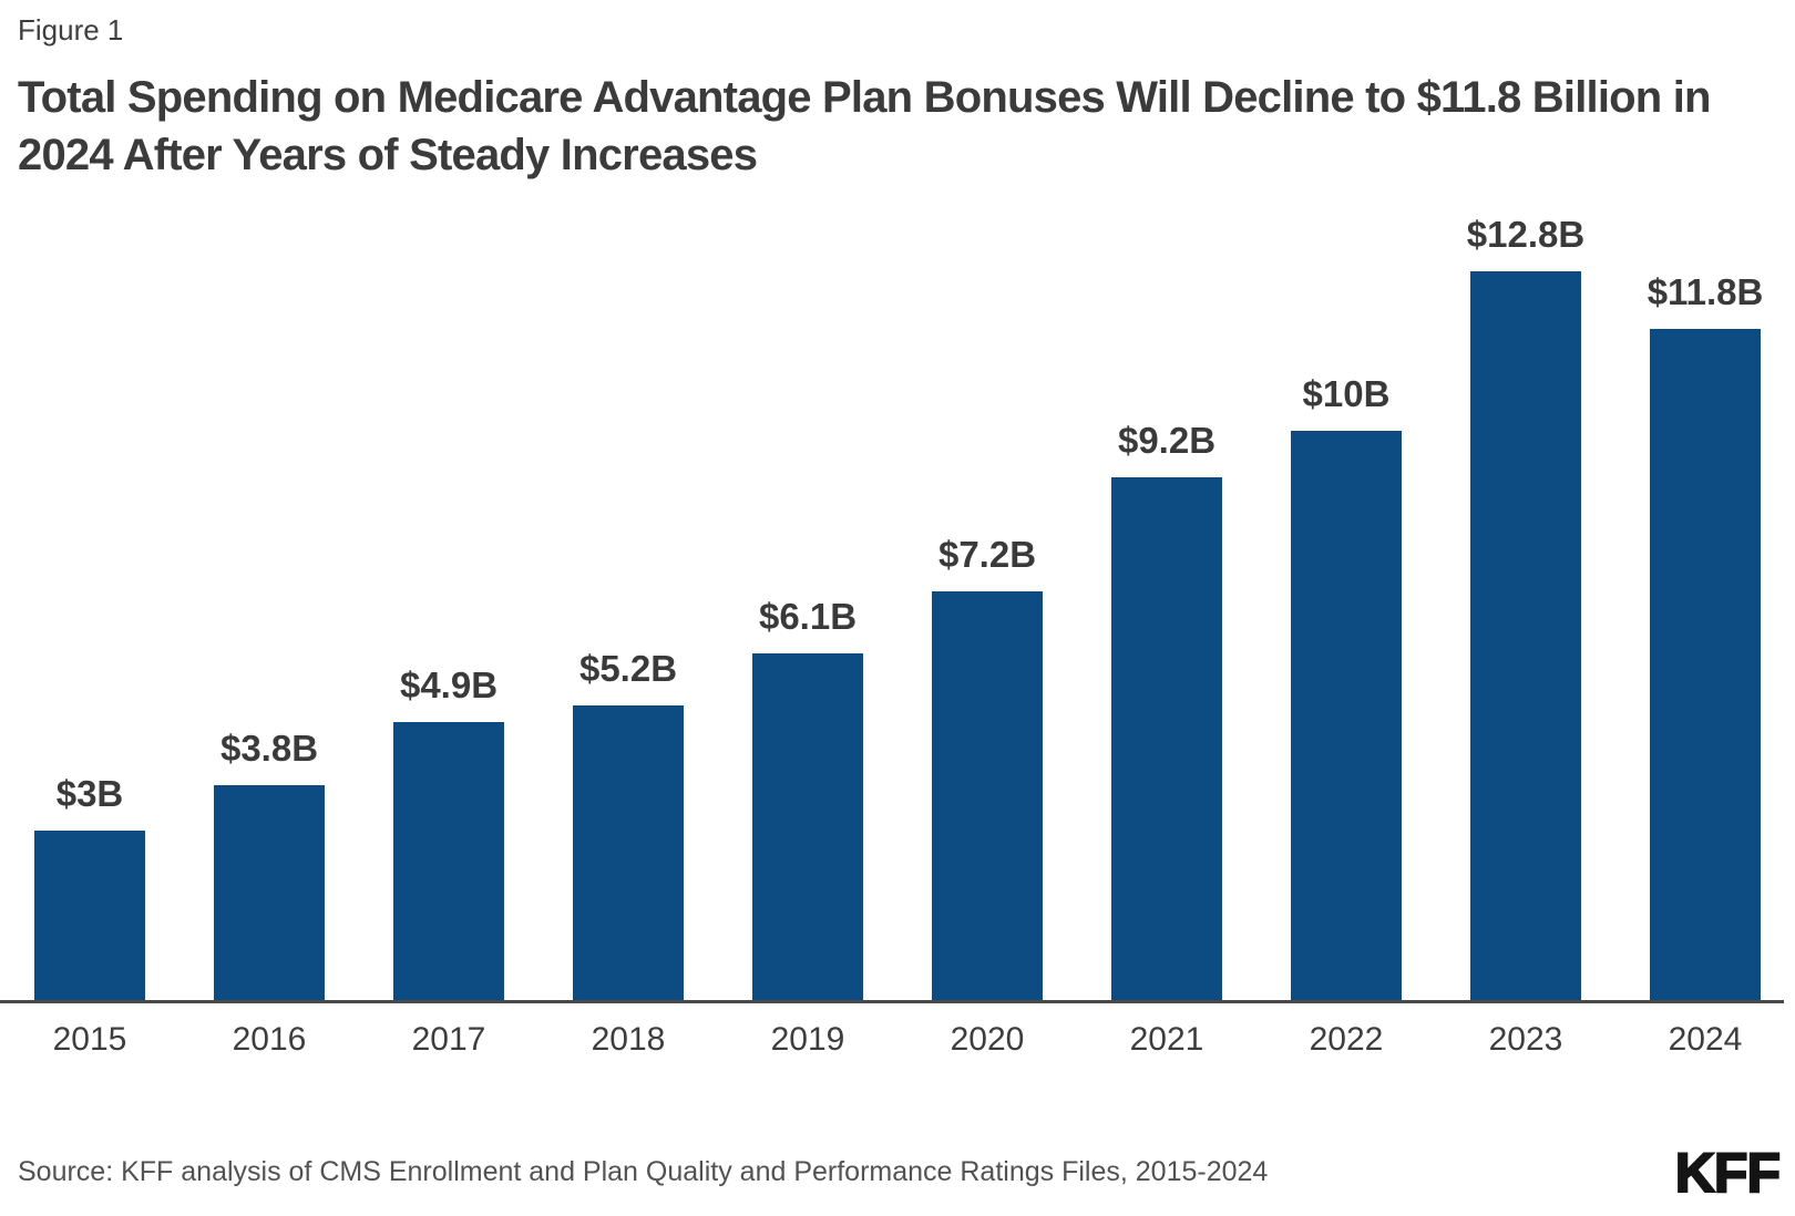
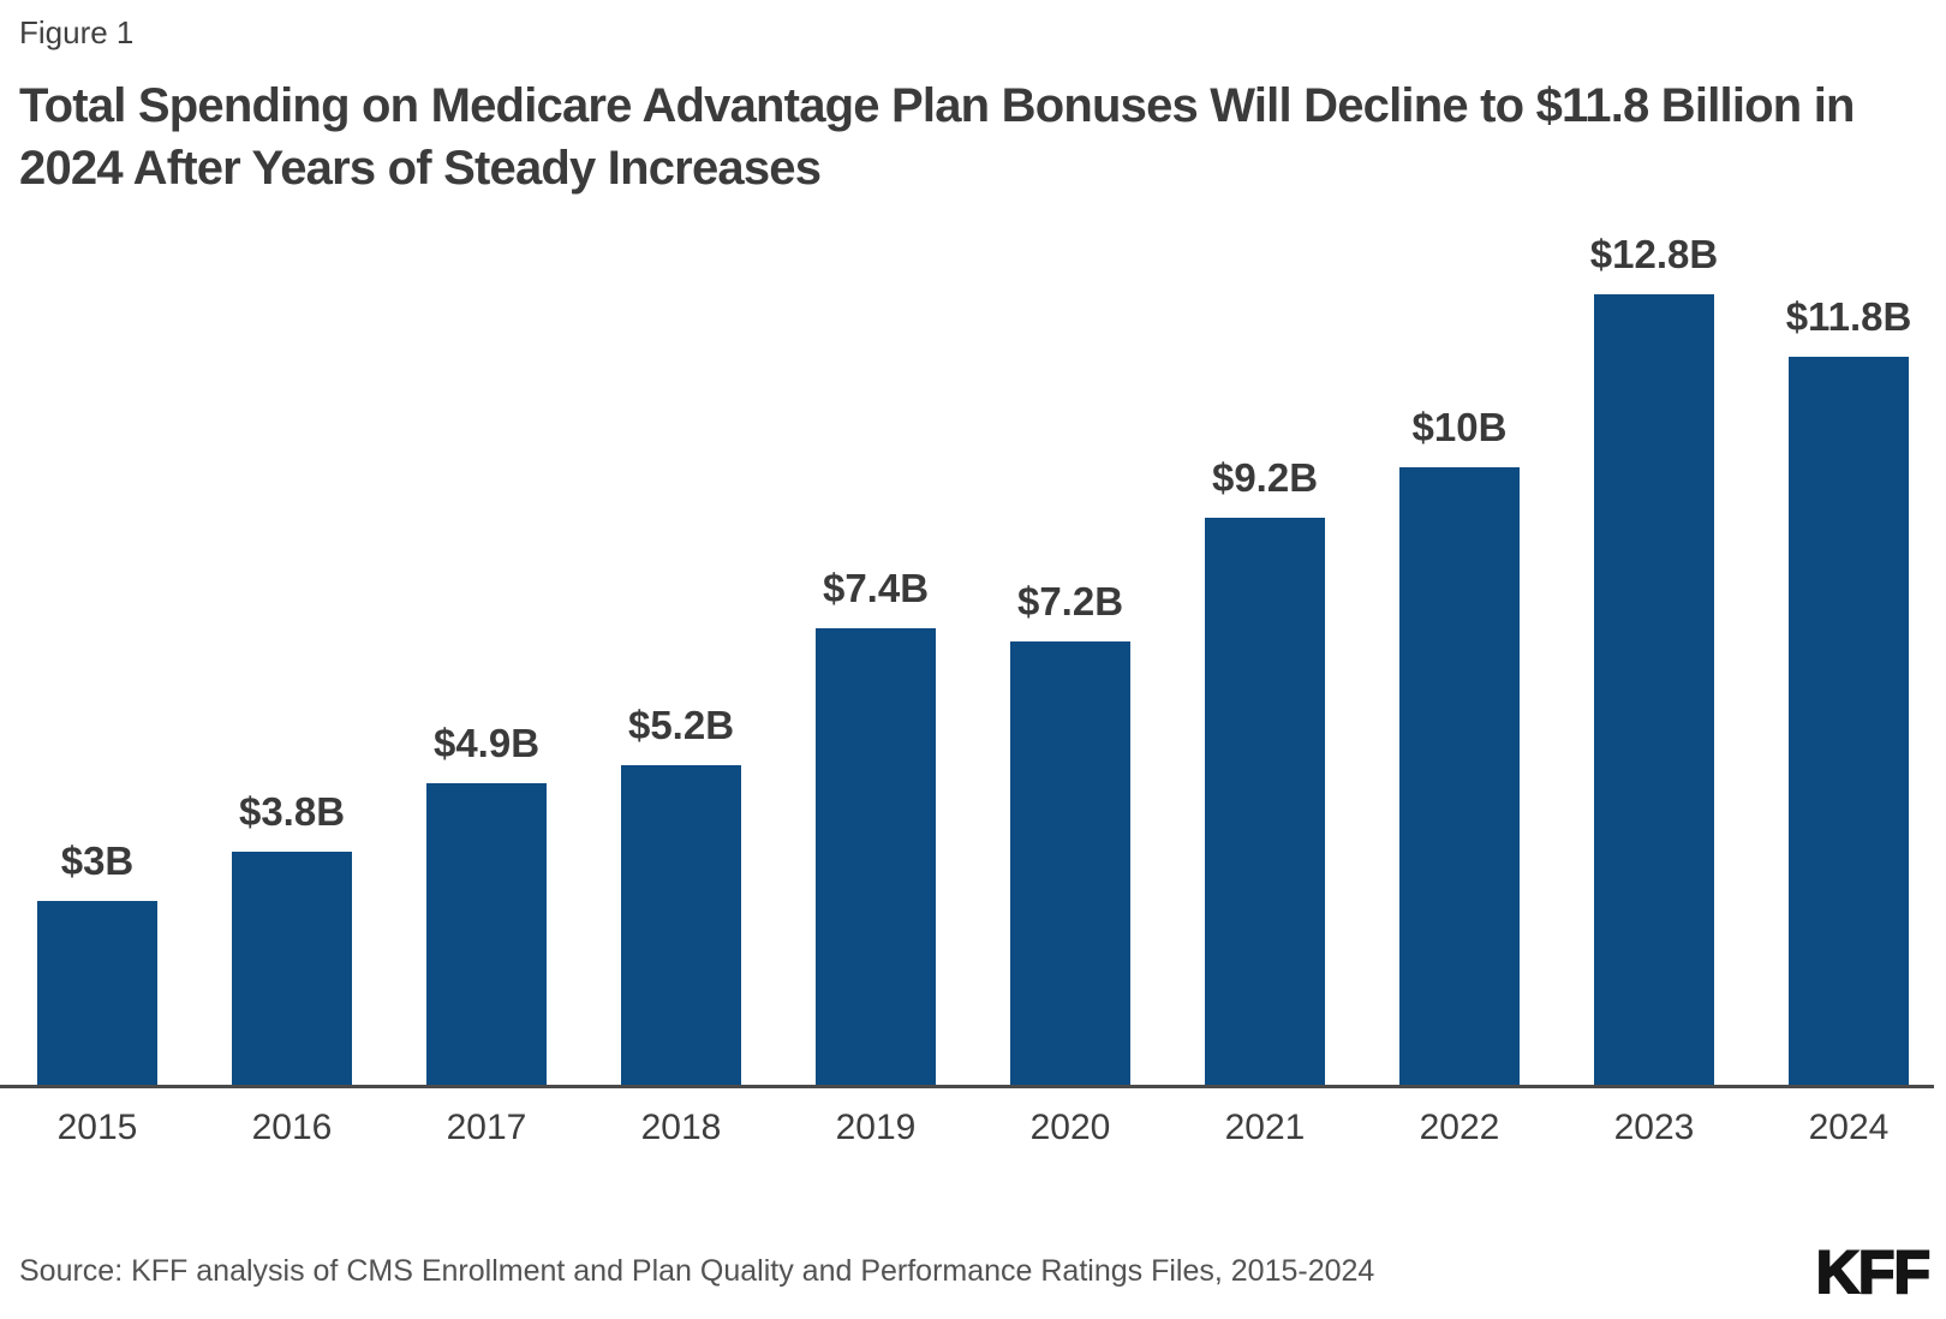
2019: $6.1B -> $7.4B
